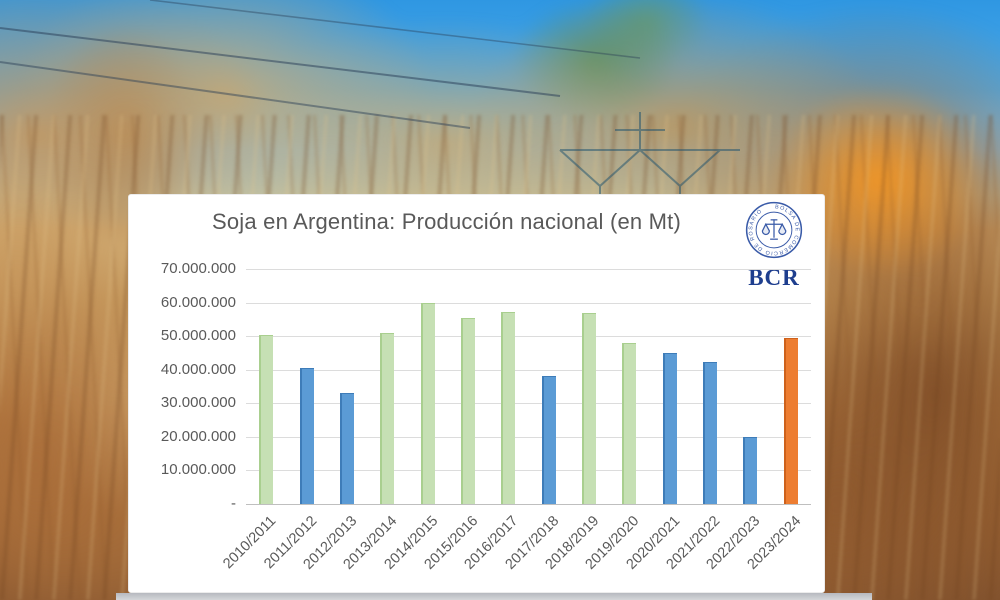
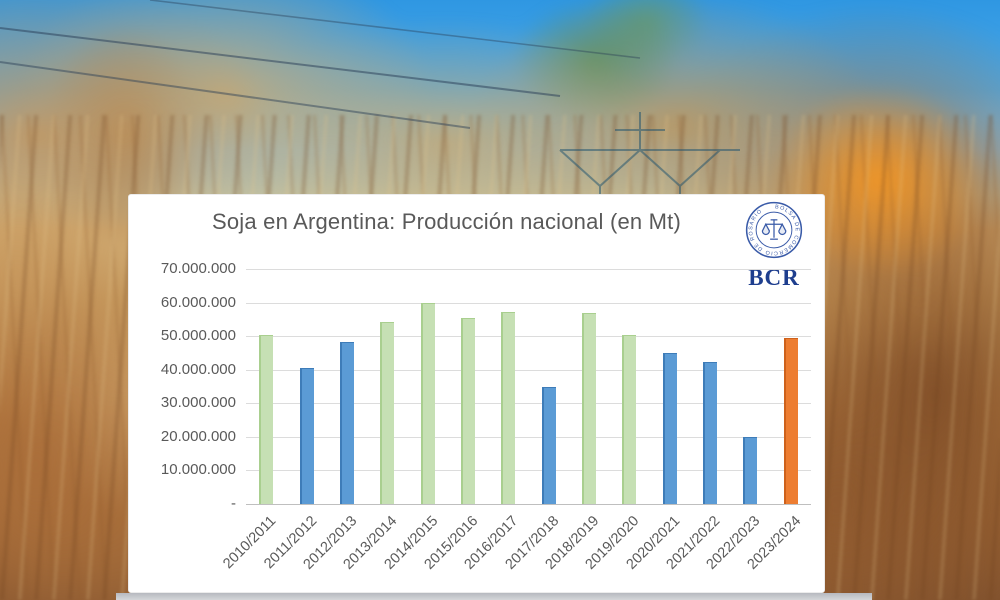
2012/2013: 33000000 -> 48000000
2013/2014: 51000000 -> 54000000
2017/2018: 38000000 -> 35000000
2019/2020: 48000000 -> 50000000
